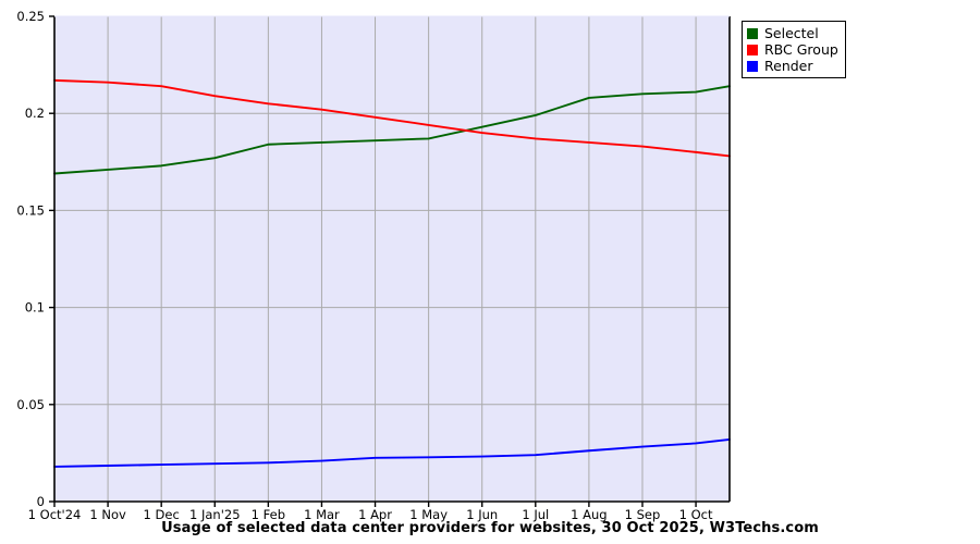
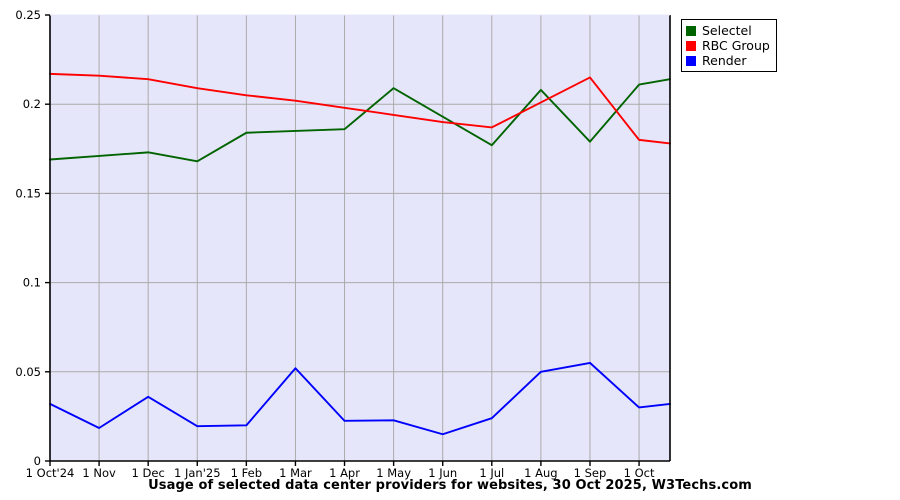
Render/1 Oct'24: 0.018 -> 0.032
Render/1 Dec: 0.019 -> 0.036
Selectel/1 Jan'25: 0.177 -> 0.168
Render/1 Mar: 0.021 -> 0.052
Selectel/1 May: 0.187 -> 0.209
Render/1 Jun: 0.023 -> 0.015
Selectel/1 Jul: 0.199 -> 0.177
RBC Group/1 Aug: 0.185 -> 0.201
Render/1 Aug: 0.026 -> 0.050
Selectel/1 Sep: 0.210 -> 0.179
RBC Group/1 Sep: 0.183 -> 0.215
Render/1 Sep: 0.028 -> 0.055
